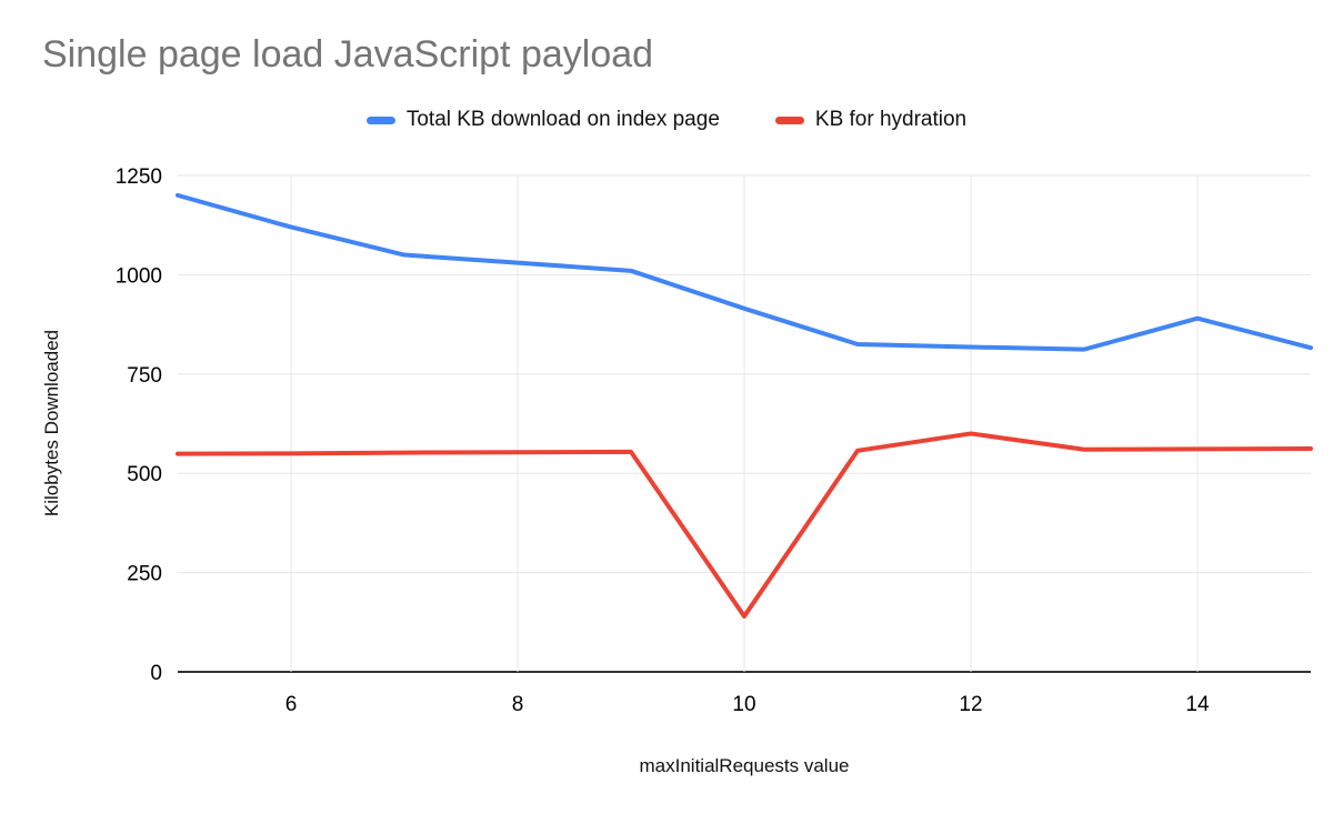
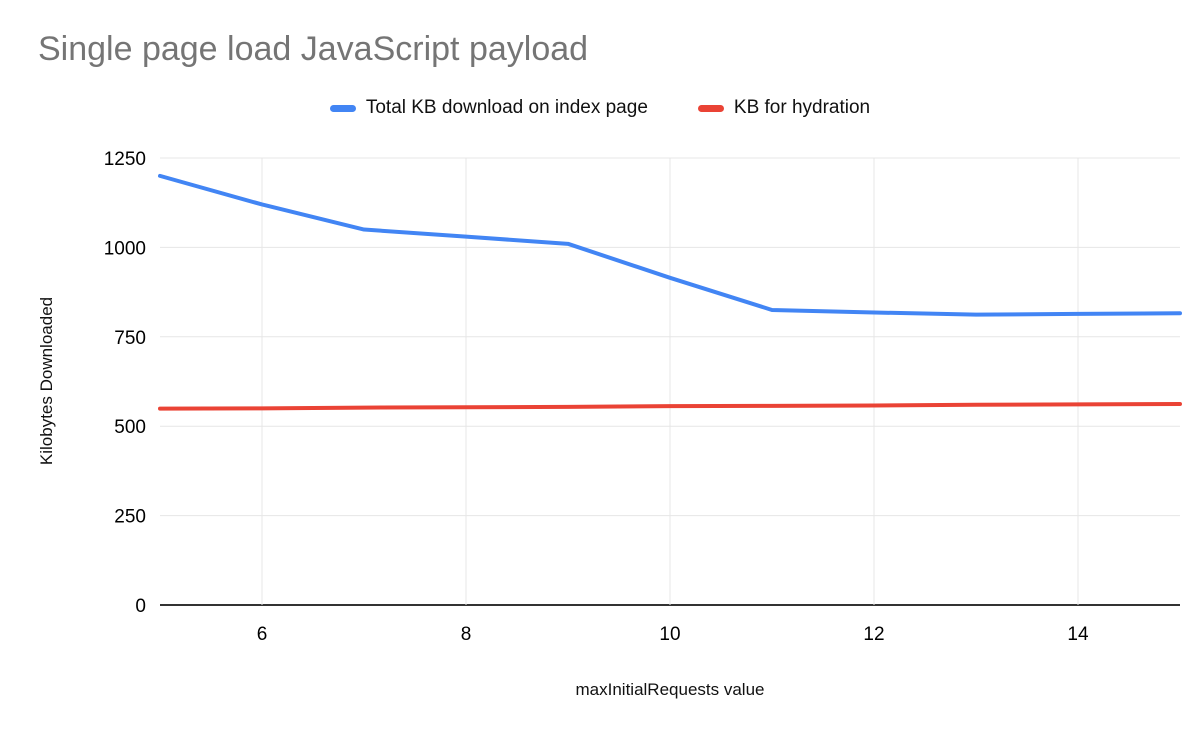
KB for hydration/10: 140 -> 560
KB for hydration/12: 600 -> 560
Total KB download on index page/14: 890 -> 810
